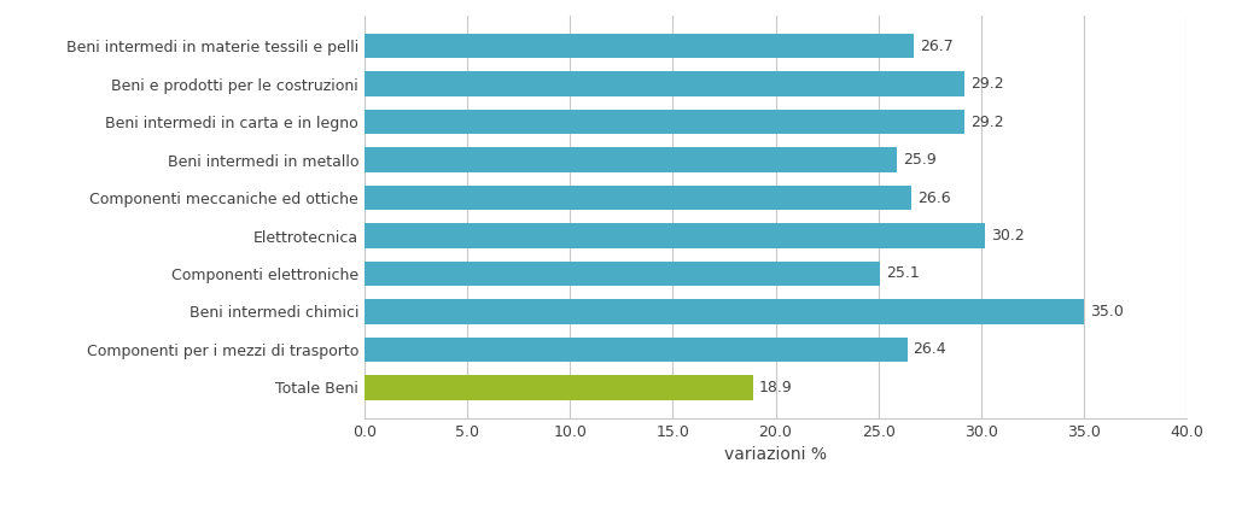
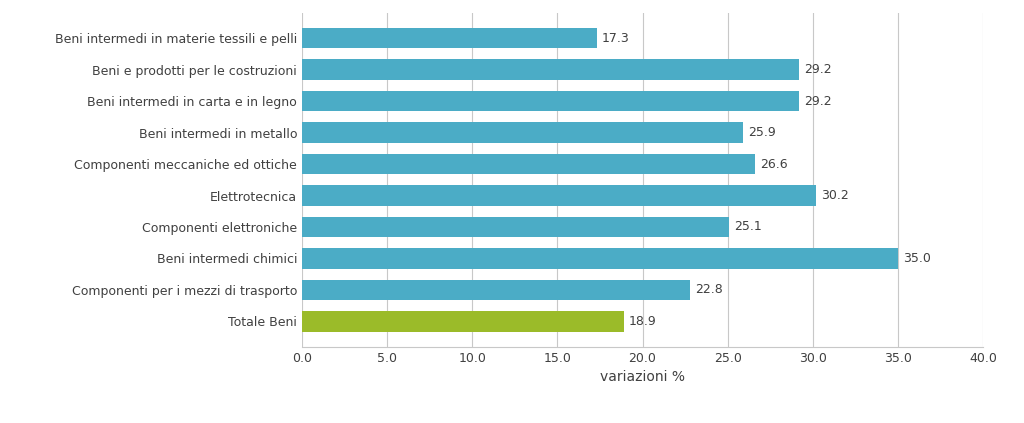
Beni intermedi in materie tessili e pelli: 26.7 -> 17.3
Componenti per i mezzi di trasporto: 26.4 -> 22.8
